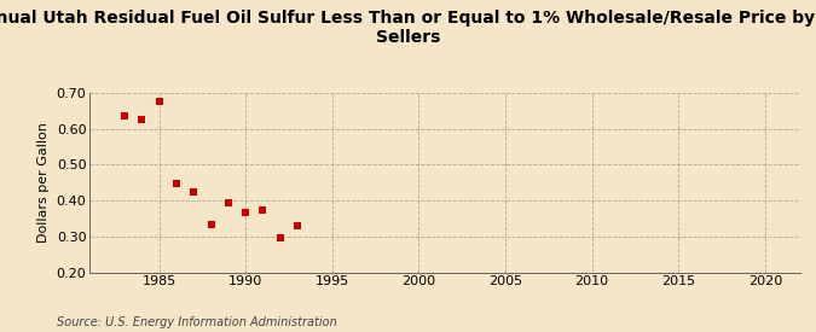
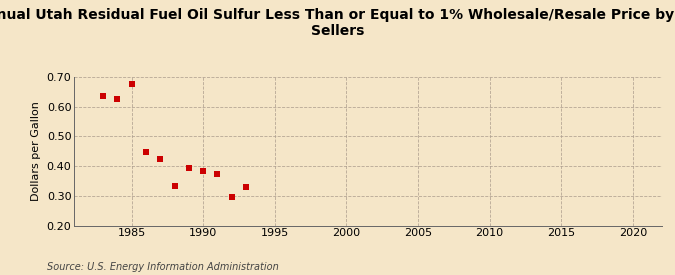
1990: 0.365 -> 0.385
